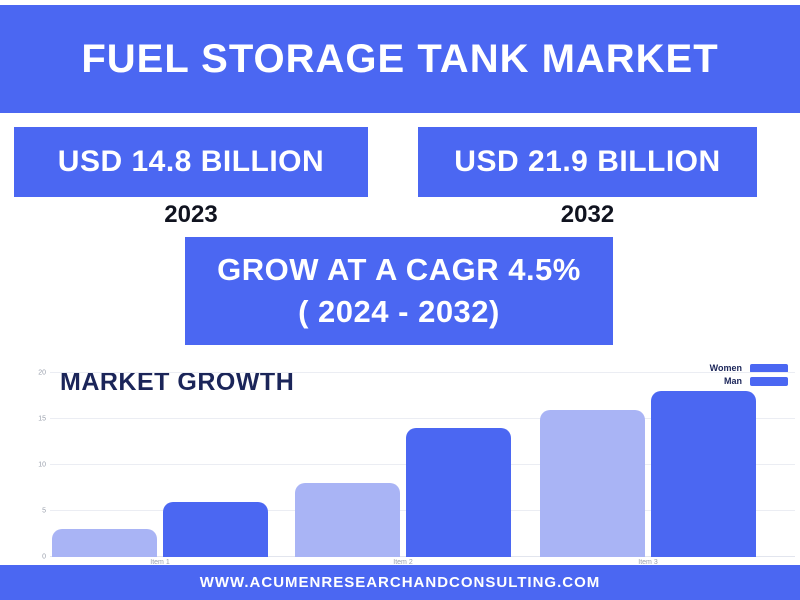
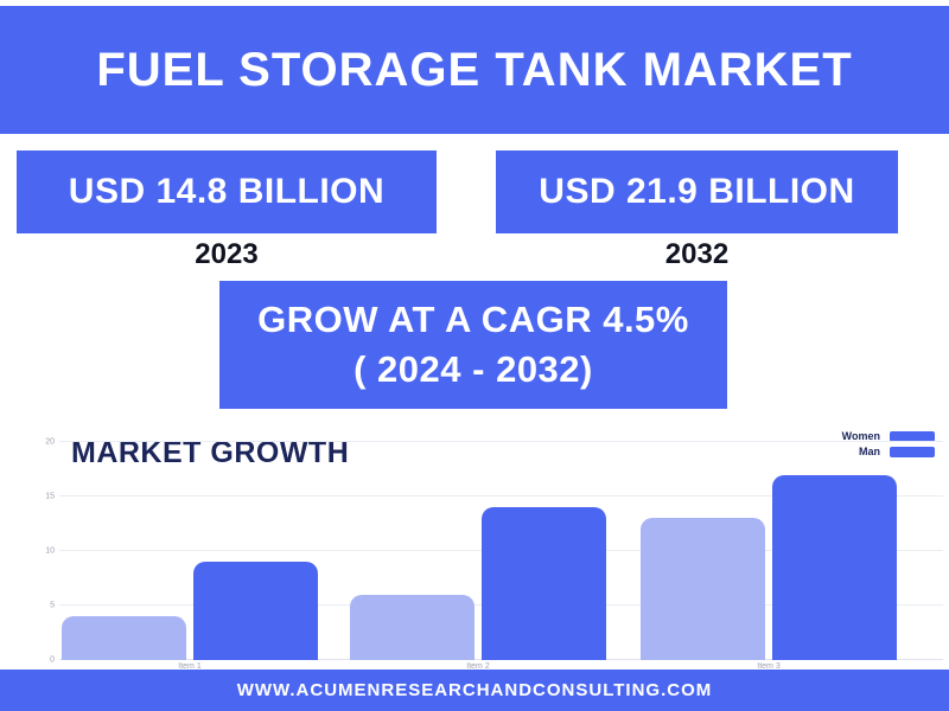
Women/Item 1: 3 -> 4
Man/Item 1: 6 -> 9
Women/Item 2: 8 -> 6
Women/Item 3: 16 -> 13
Man/Item 3: 18 -> 17
